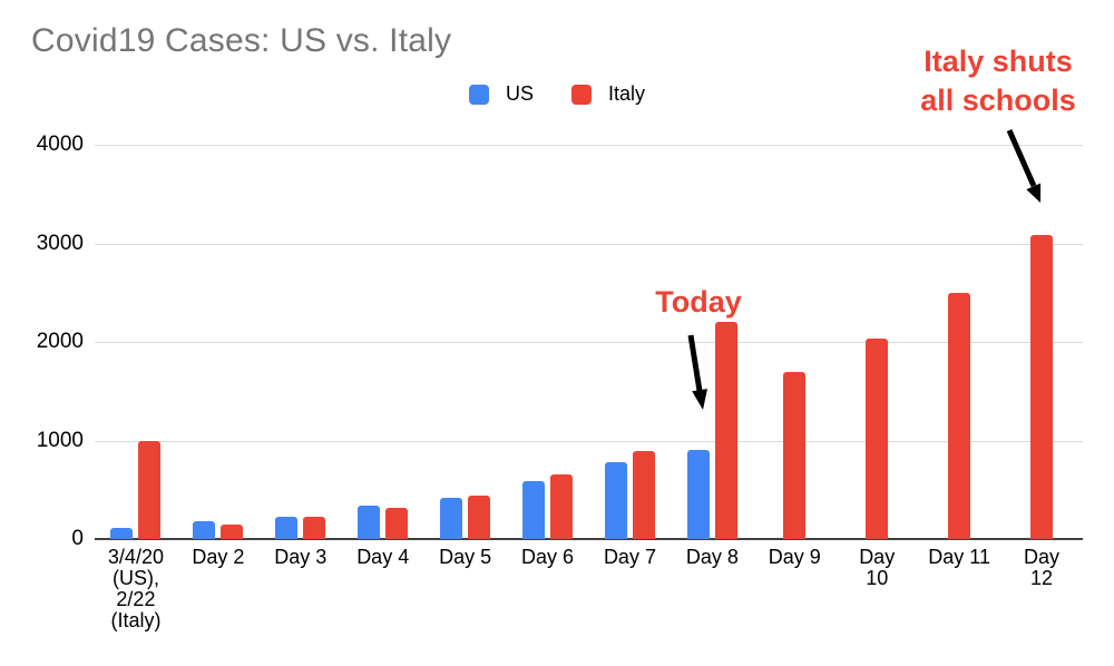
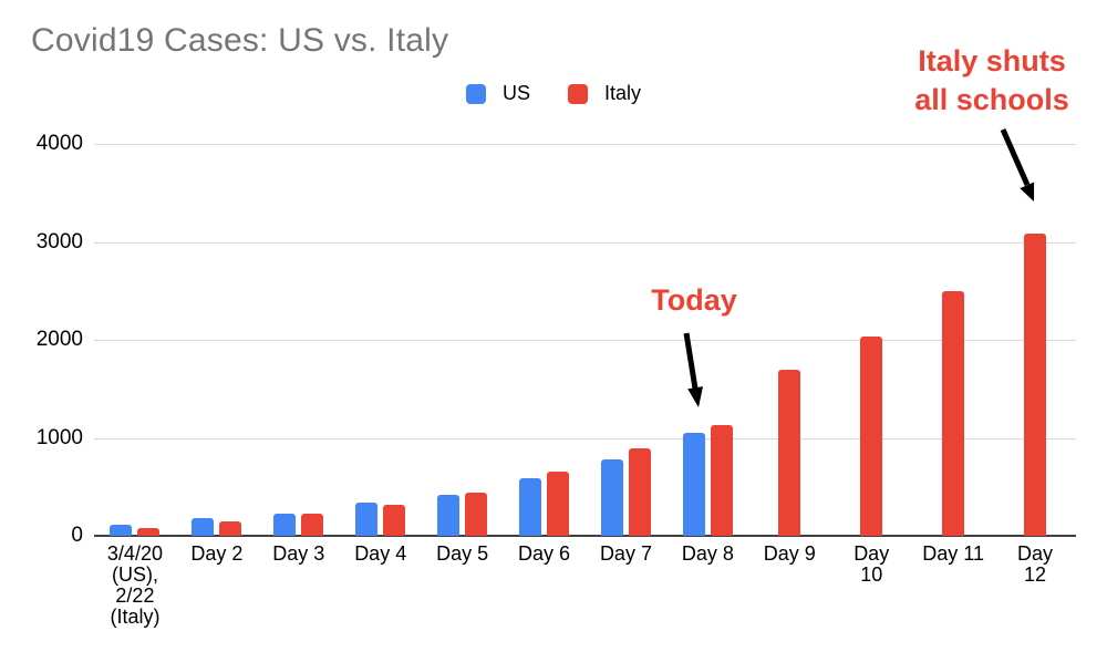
Italy/3/4/20 (US), 2/22 (Italy): 1000 -> 100
US/Day 8: 900 -> 1100
Italy/Day 8: 2200 -> 1100
